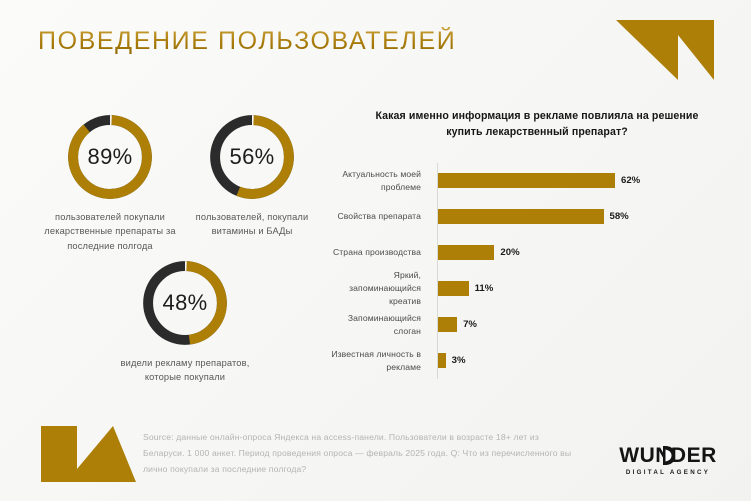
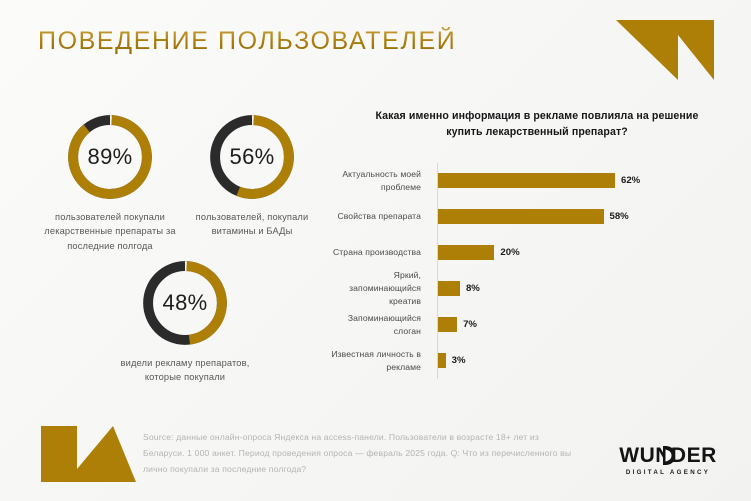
Яркий, запоминающийся креатив: 11% -> 8%
